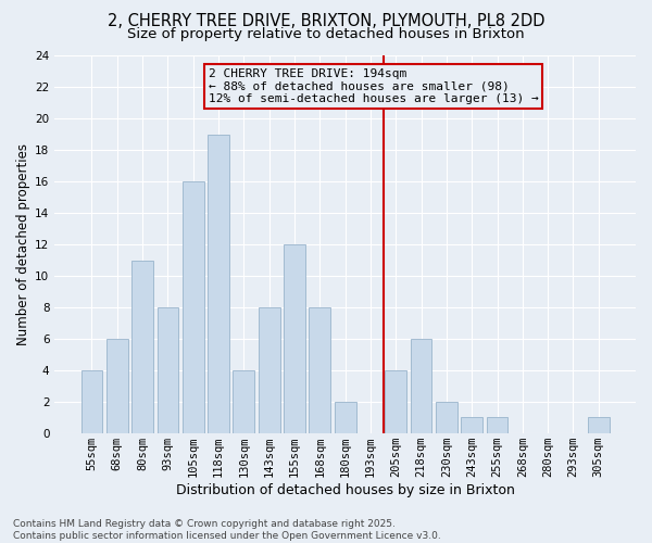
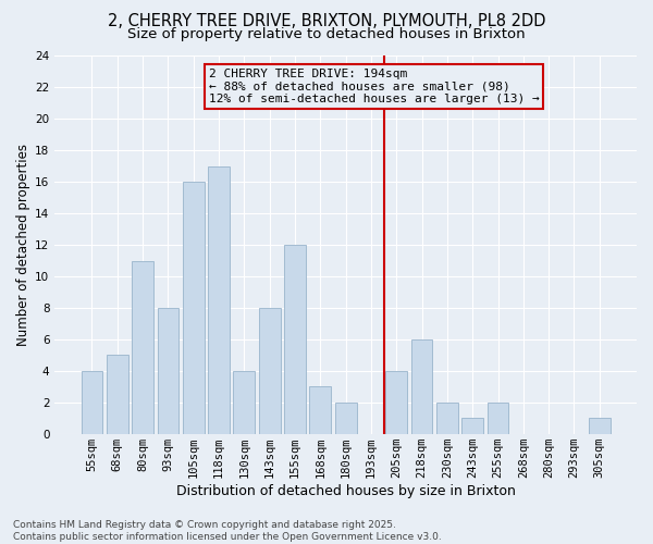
68sqm: 6 -> 5
118sqm: 19 -> 17
168sqm: 8 -> 3
255sqm: 1 -> 2
